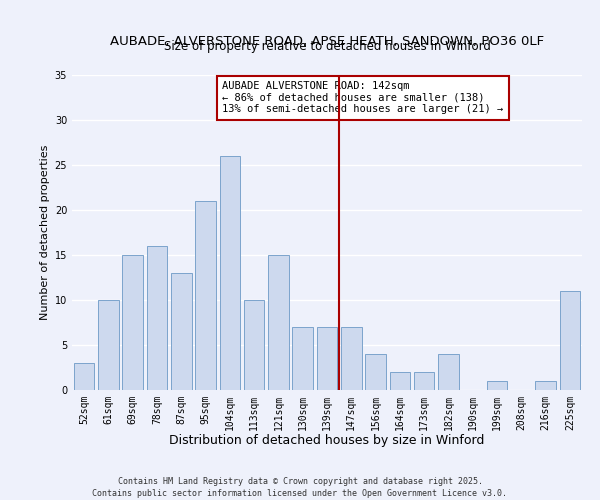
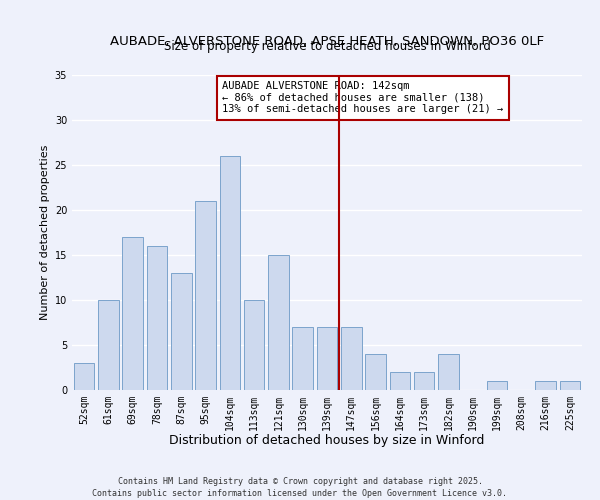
69sqm: 15 -> 17
225sqm: 11 -> 1
